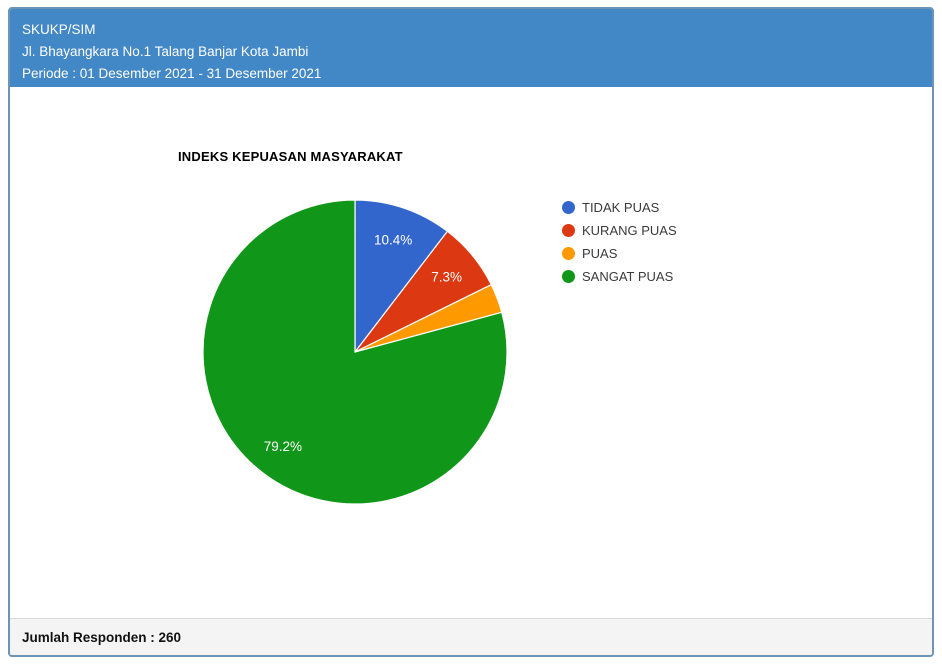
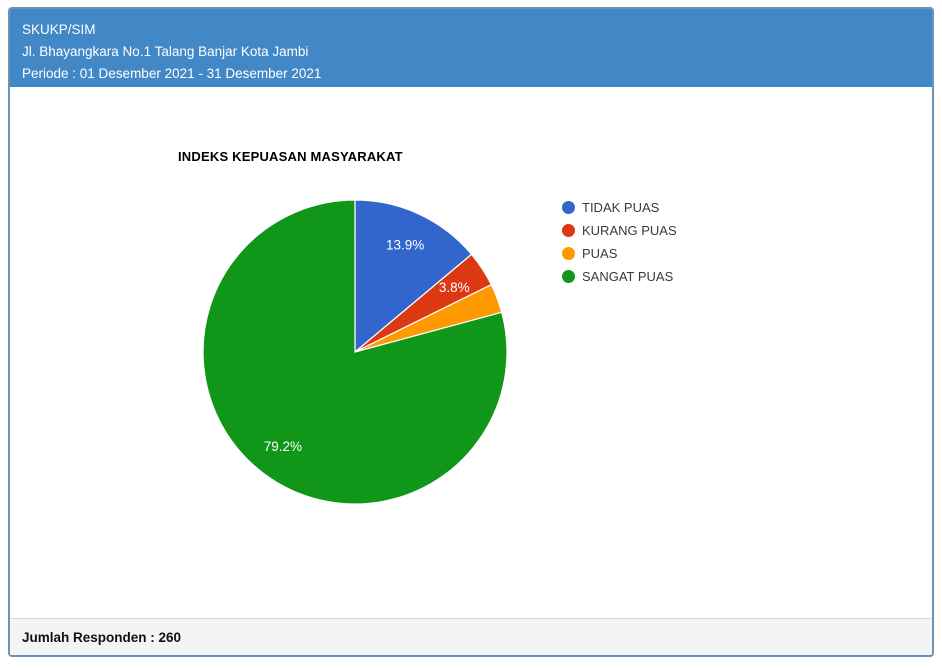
TIDAK PUAS: 10.4% -> 13.9%
KURANG PUAS: 7.3% -> 3.8%
